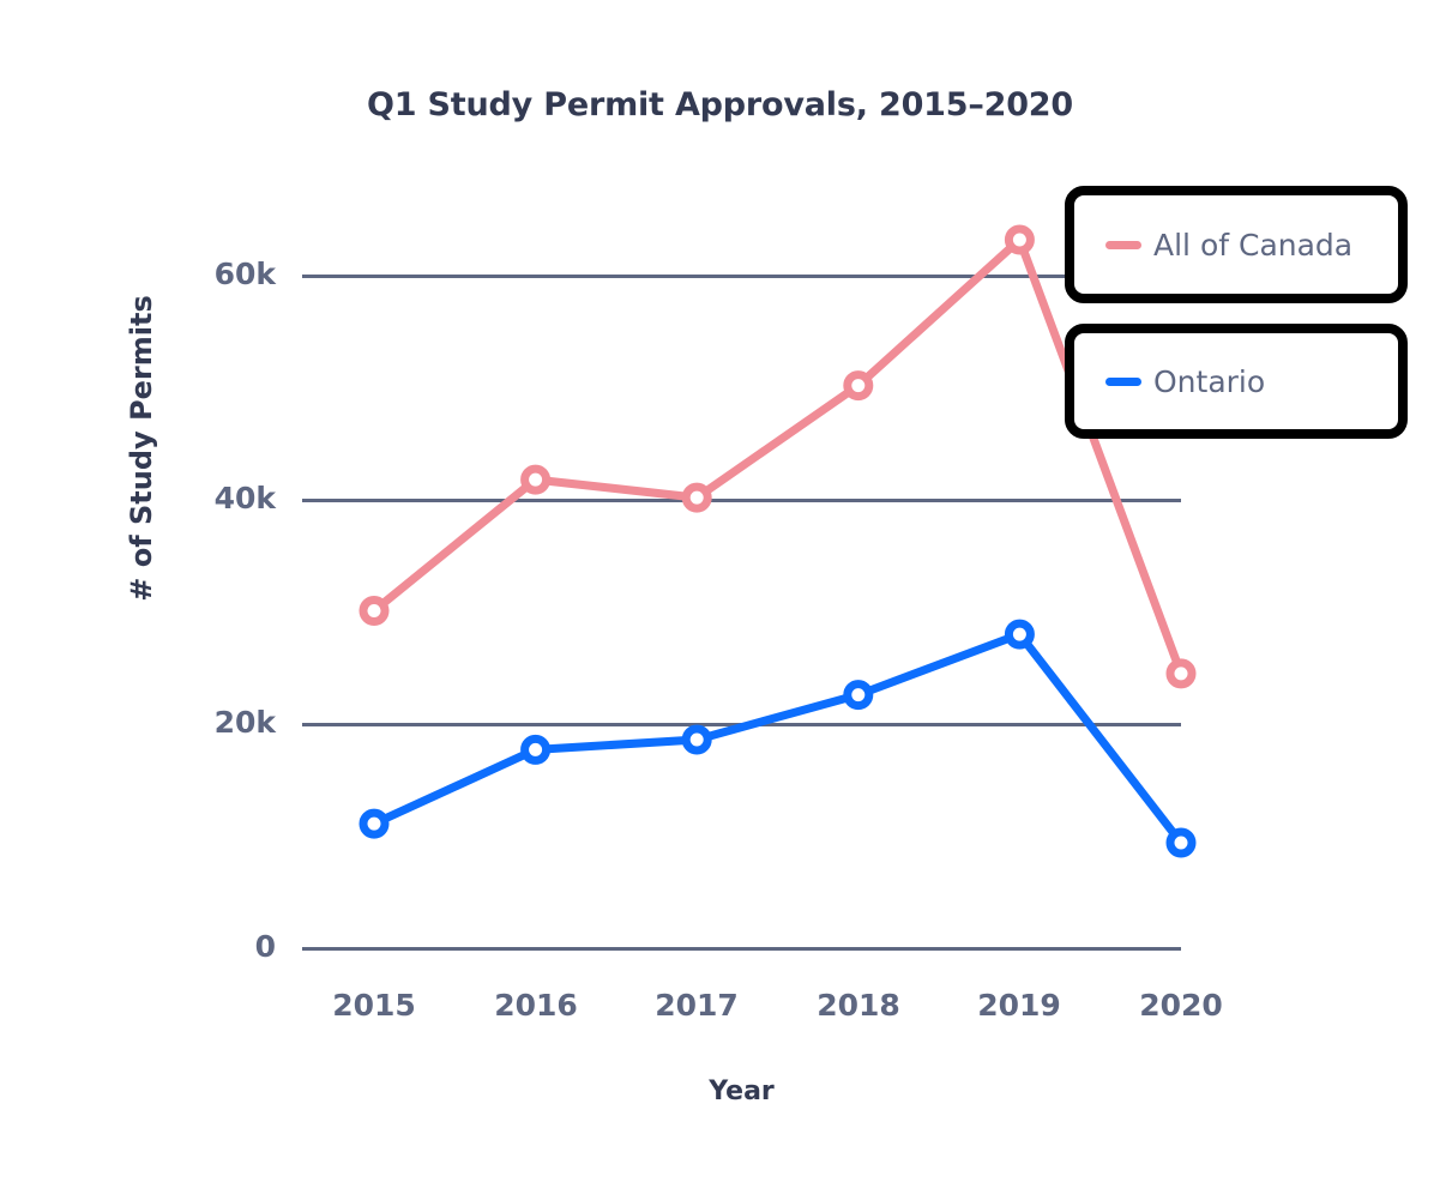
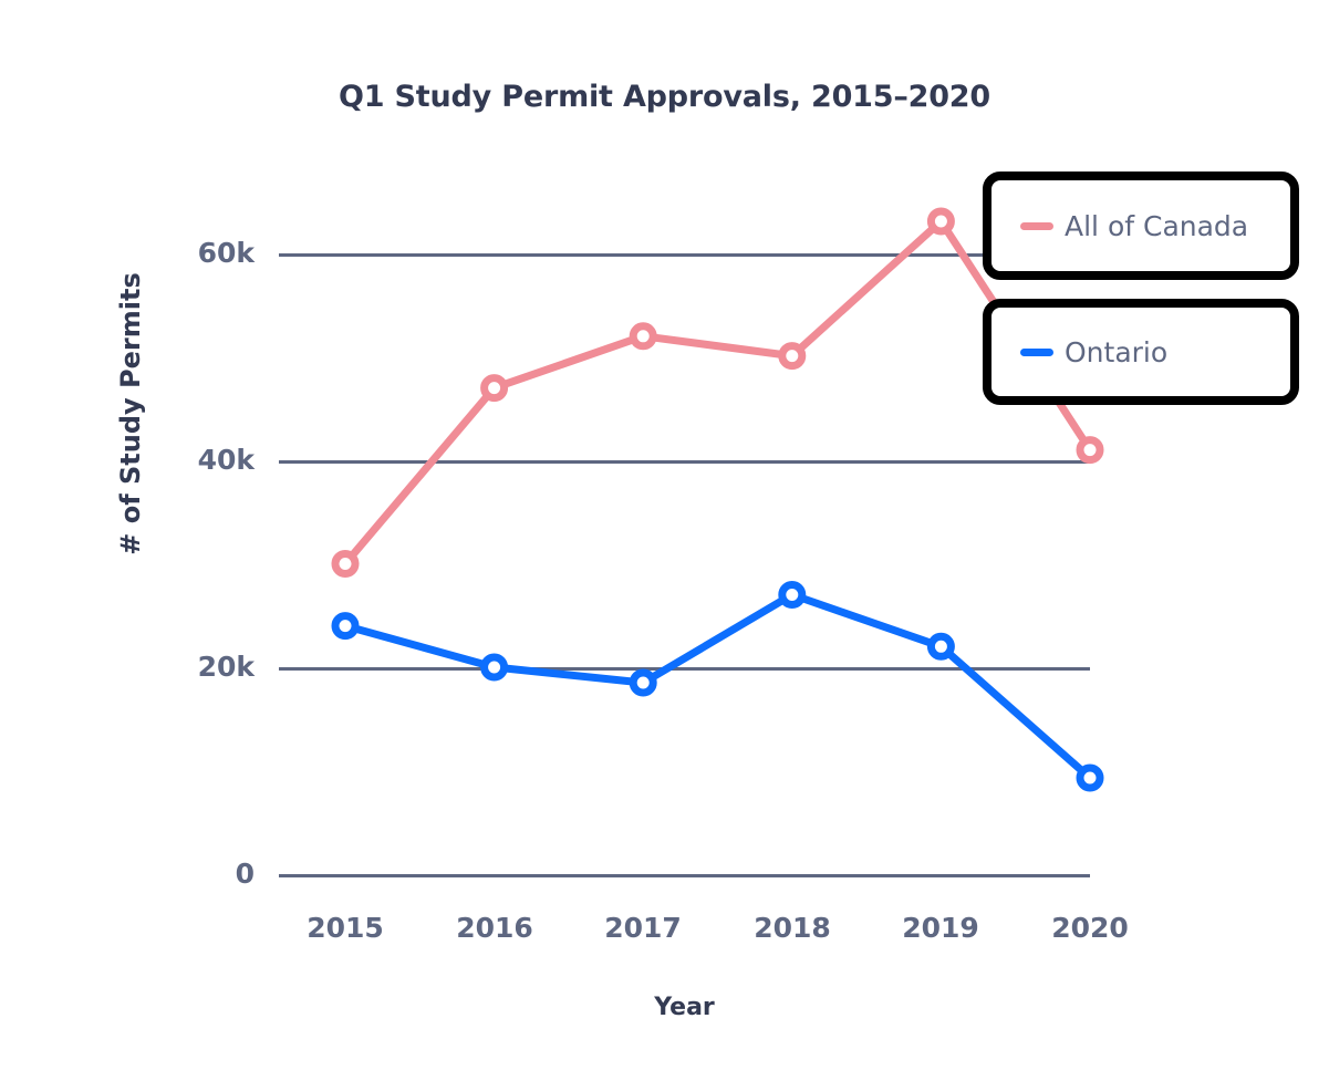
Ontario/2015: 11k -> 24k
All of Canada/2016: 42k -> 47k
Ontario/2016: 18k -> 20k
All of Canada/2017: 40k -> 52k
Ontario/2018: 22k -> 27k
Ontario/2019: 28k -> 22k
All of Canada/2020: 24k -> 41k
